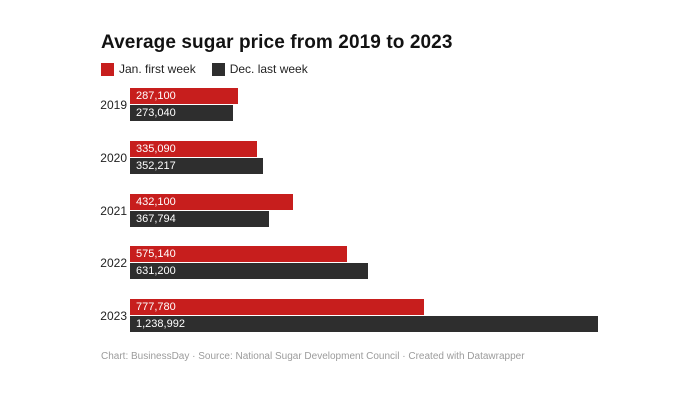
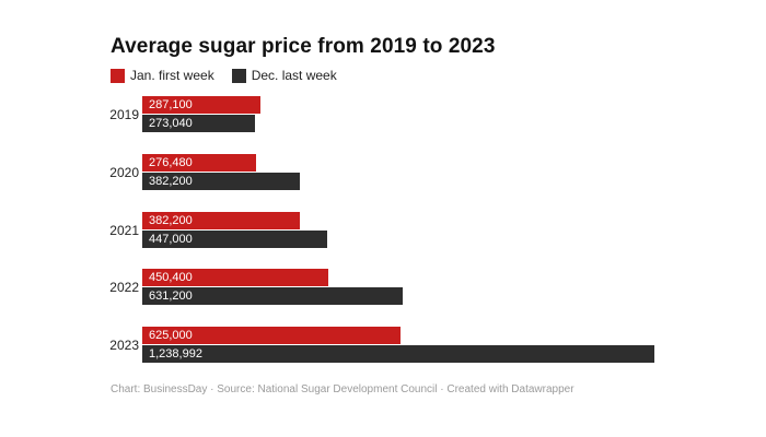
Jan. first week/2020: 335,090 -> 276,480
Dec. last week/2020: 352,217 -> 382,200
Jan. first week/2021: 432,100 -> 382,200
Dec. last week/2021: 367,794 -> 447,000
Jan. first week/2022: 575,140 -> 450,400
Jan. first week/2023: 777,780 -> 625,000
